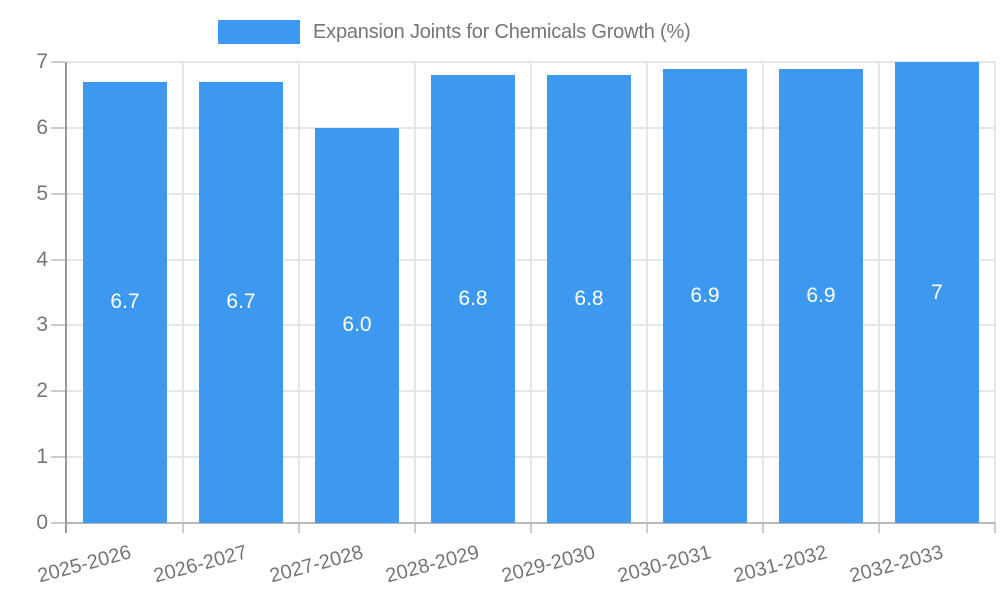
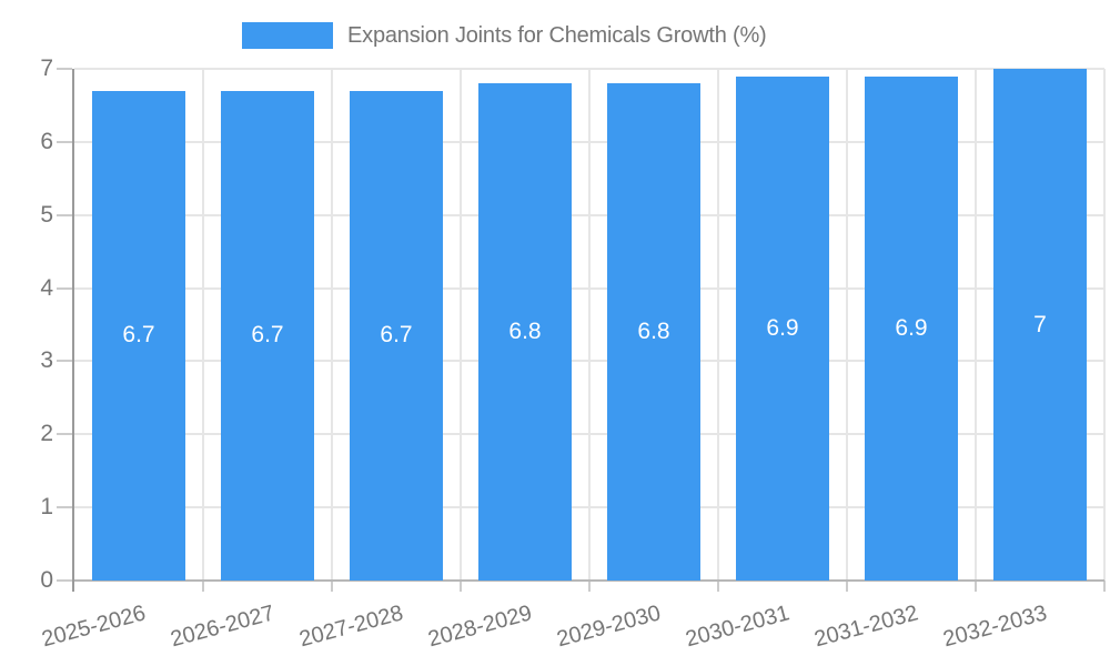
2027-2028: 6.0 -> 6.7
